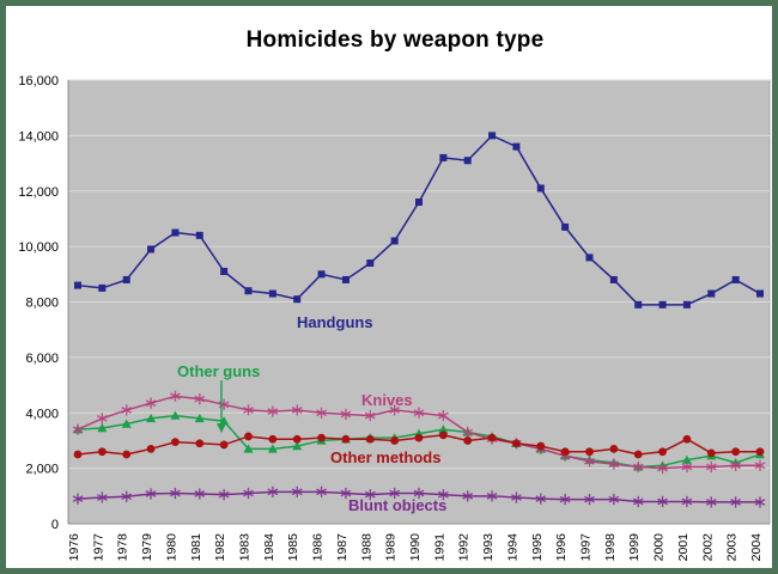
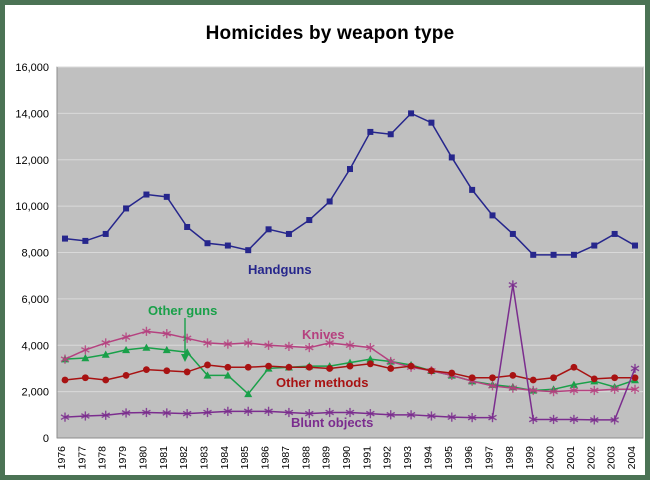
Other guns/1985: 2800 -> 1900
Blunt objects/1998: 900 -> 6600
Blunt objects/2004: 800 -> 3000
